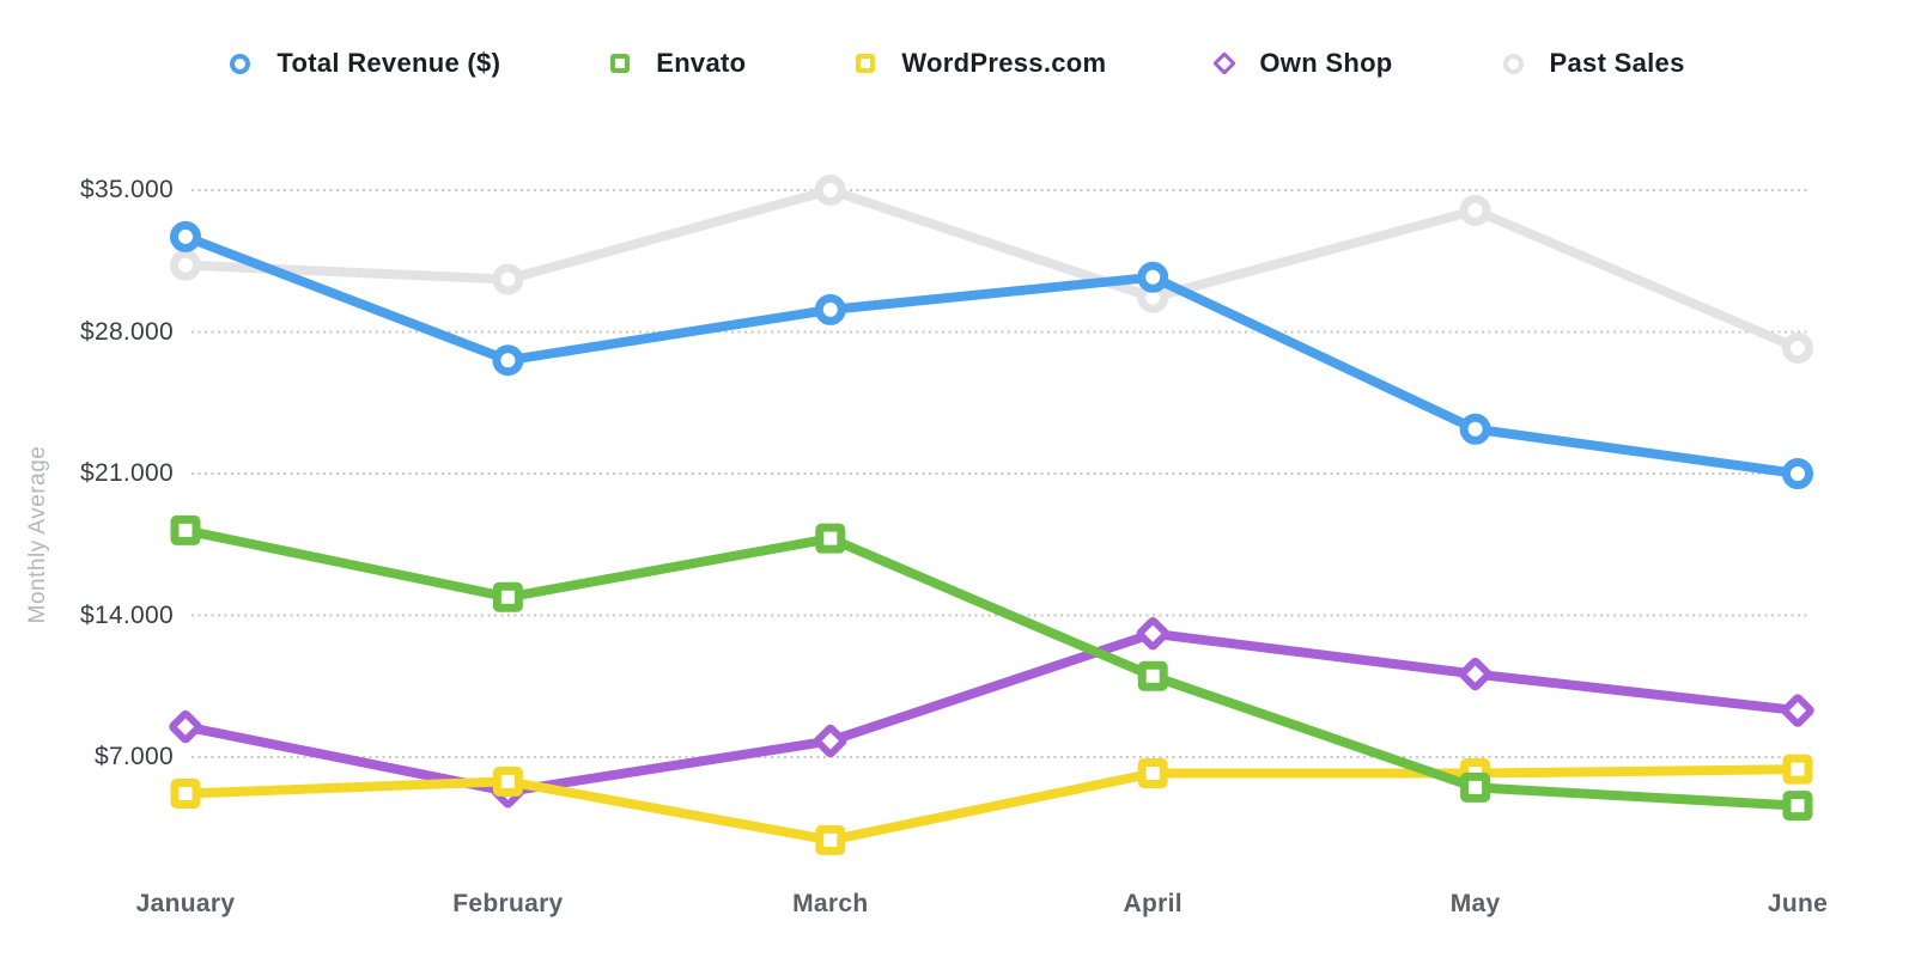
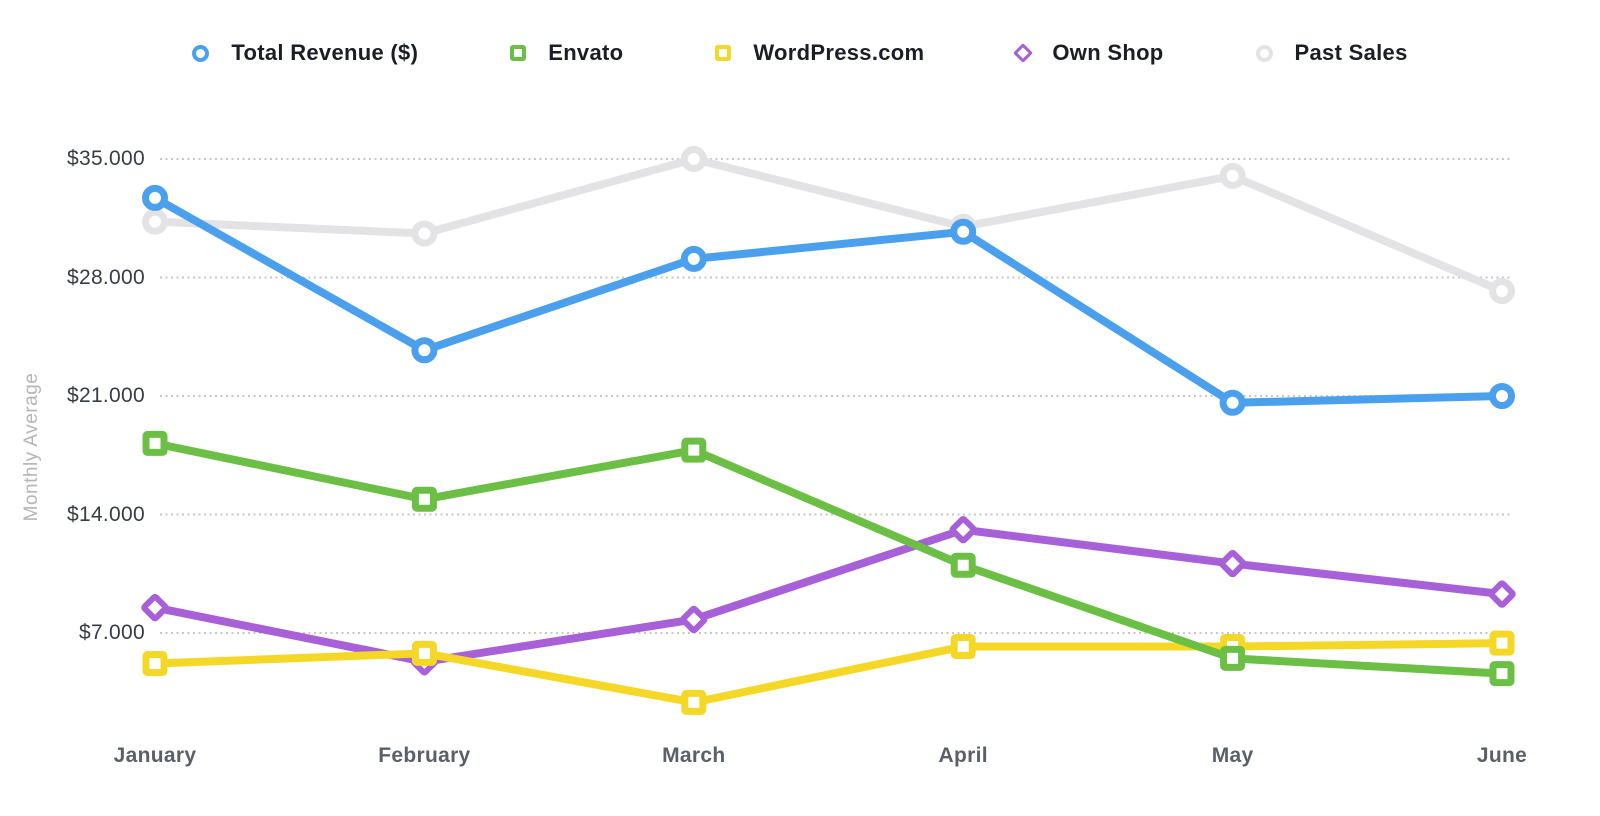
Total Revenue ($)/February: $26600 -> $23700
Past Sales/April: $29700 -> $31000
Total Revenue ($)/May: $23200 -> $20600
